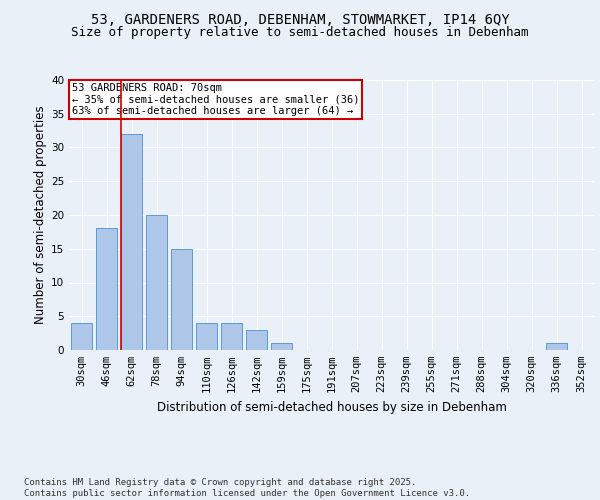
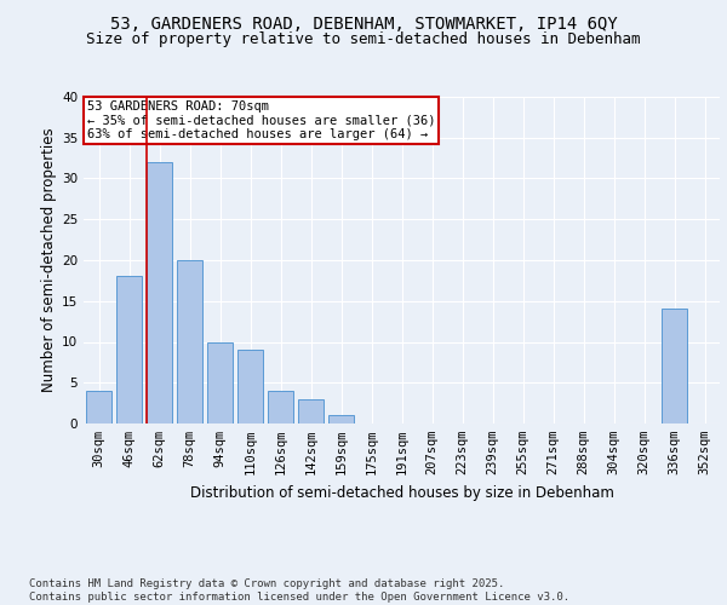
94sqm: 15 -> 10
110sqm: 4 -> 9
336sqm: 1 -> 14
